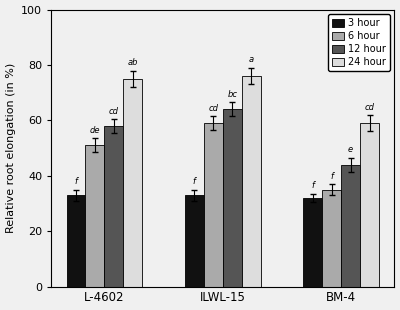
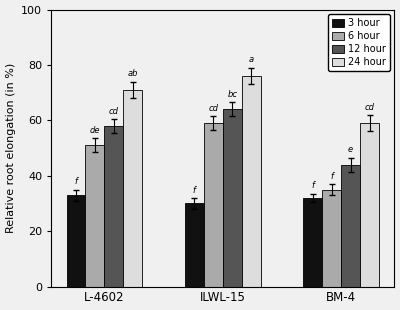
24 hour/L-4602: 75 -> 71
3 hour/ILWL-15: 33 -> 30
